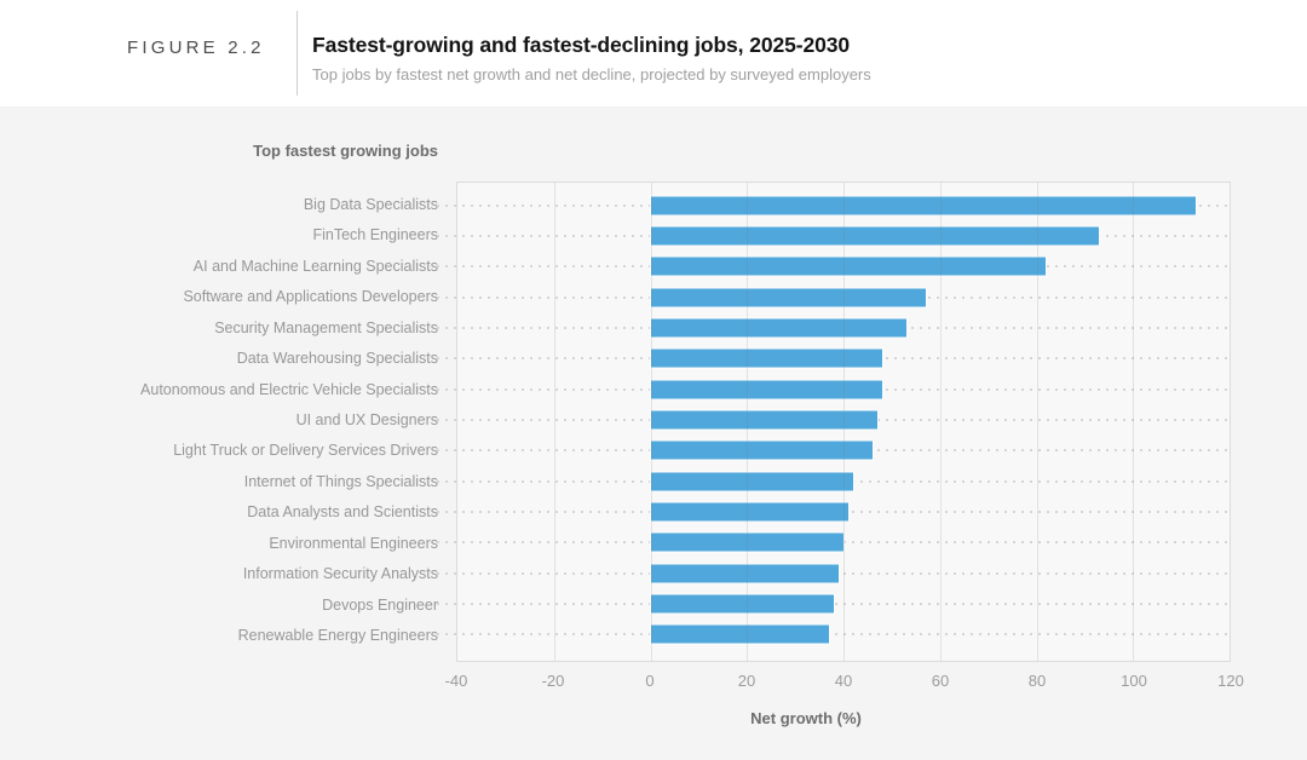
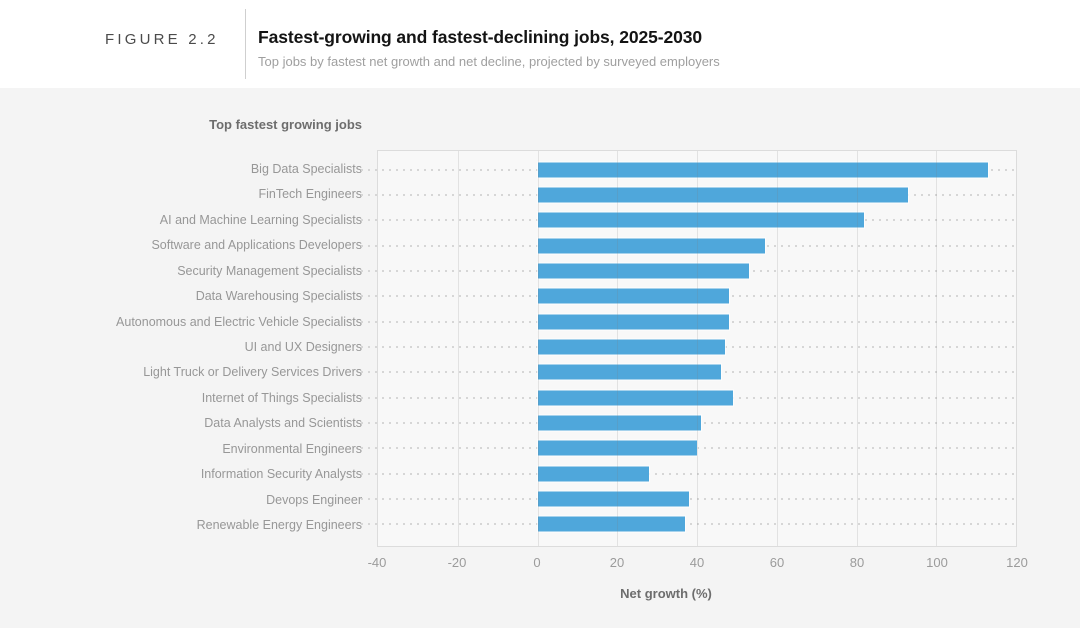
Internet of Things Specialists: 42 -> 49
Information Security Analysts: 39 -> 28
